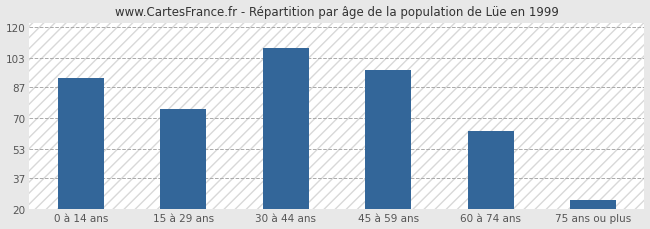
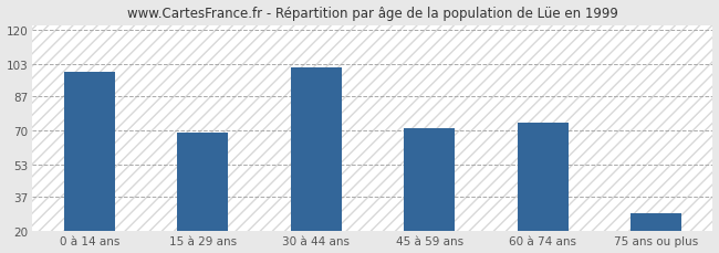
0 à 14 ans: 92 -> 99
15 à 29 ans: 75 -> 69
30 à 44 ans: 108 -> 101
45 à 59 ans: 96 -> 71
60 à 74 ans: 63 -> 74
75 ans ou plus: 25 -> 29
